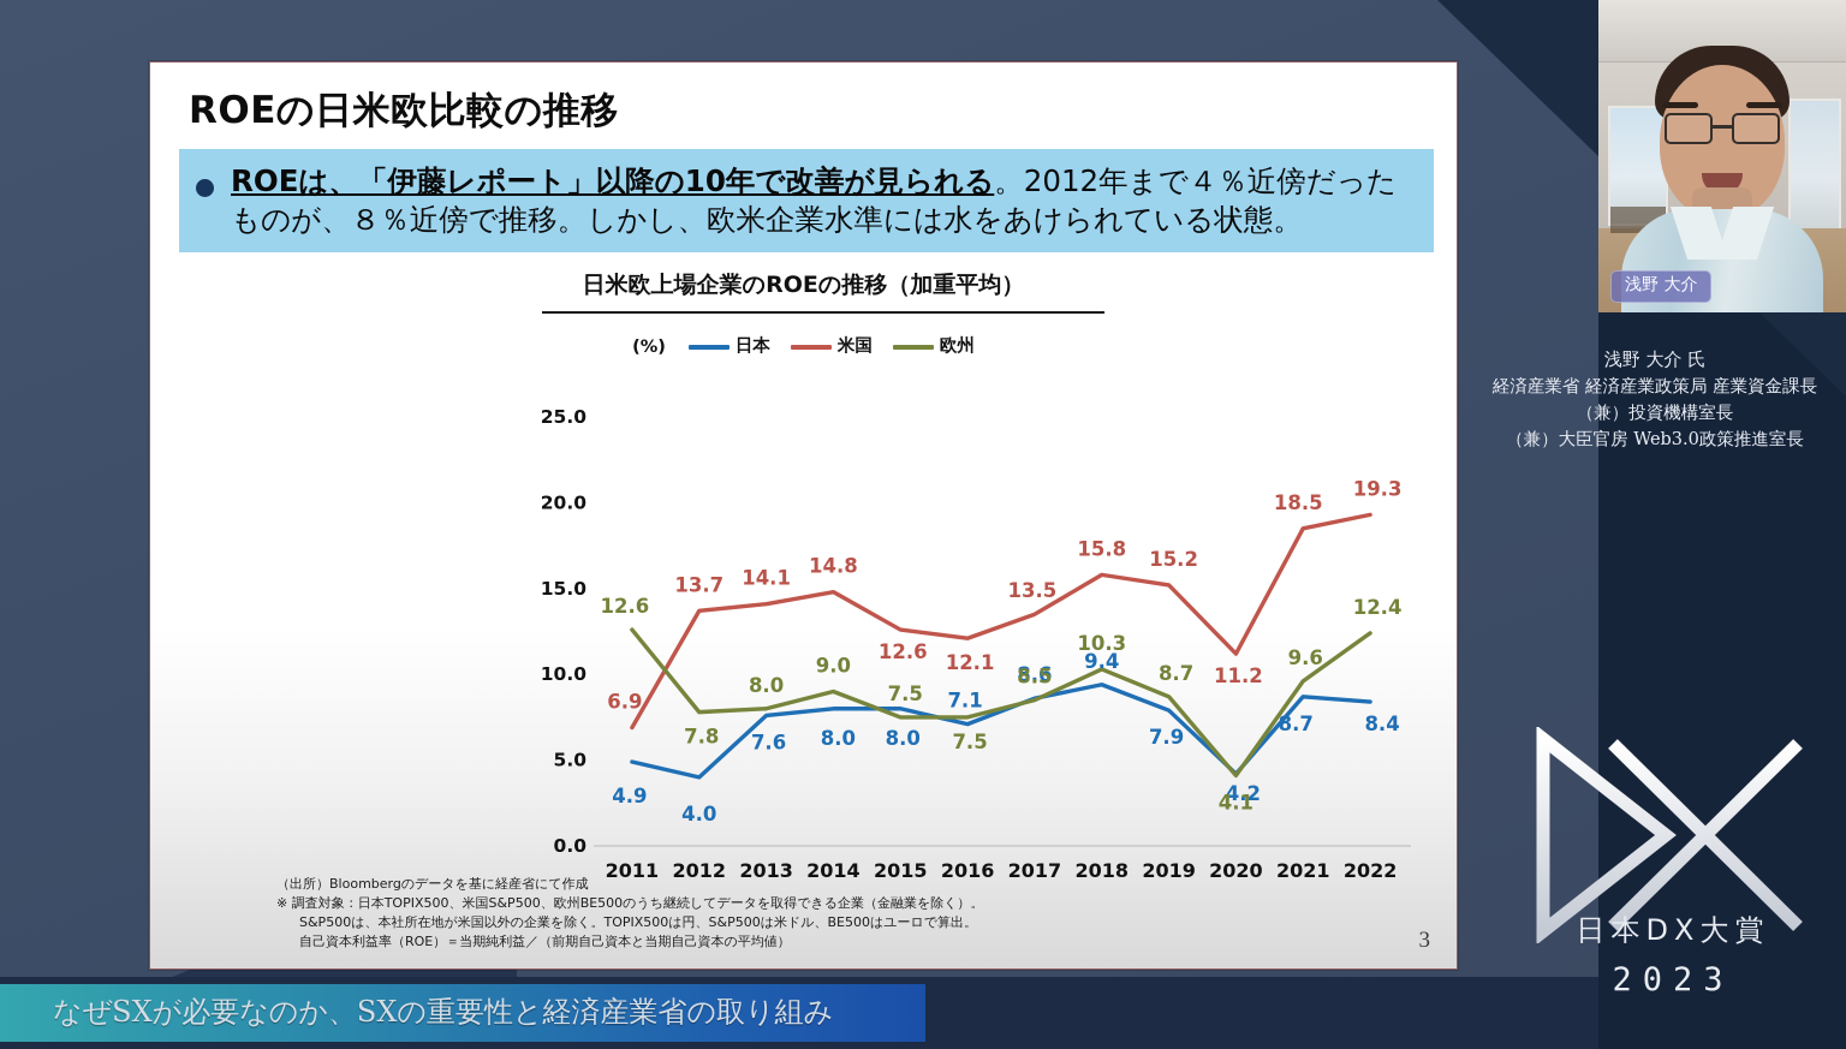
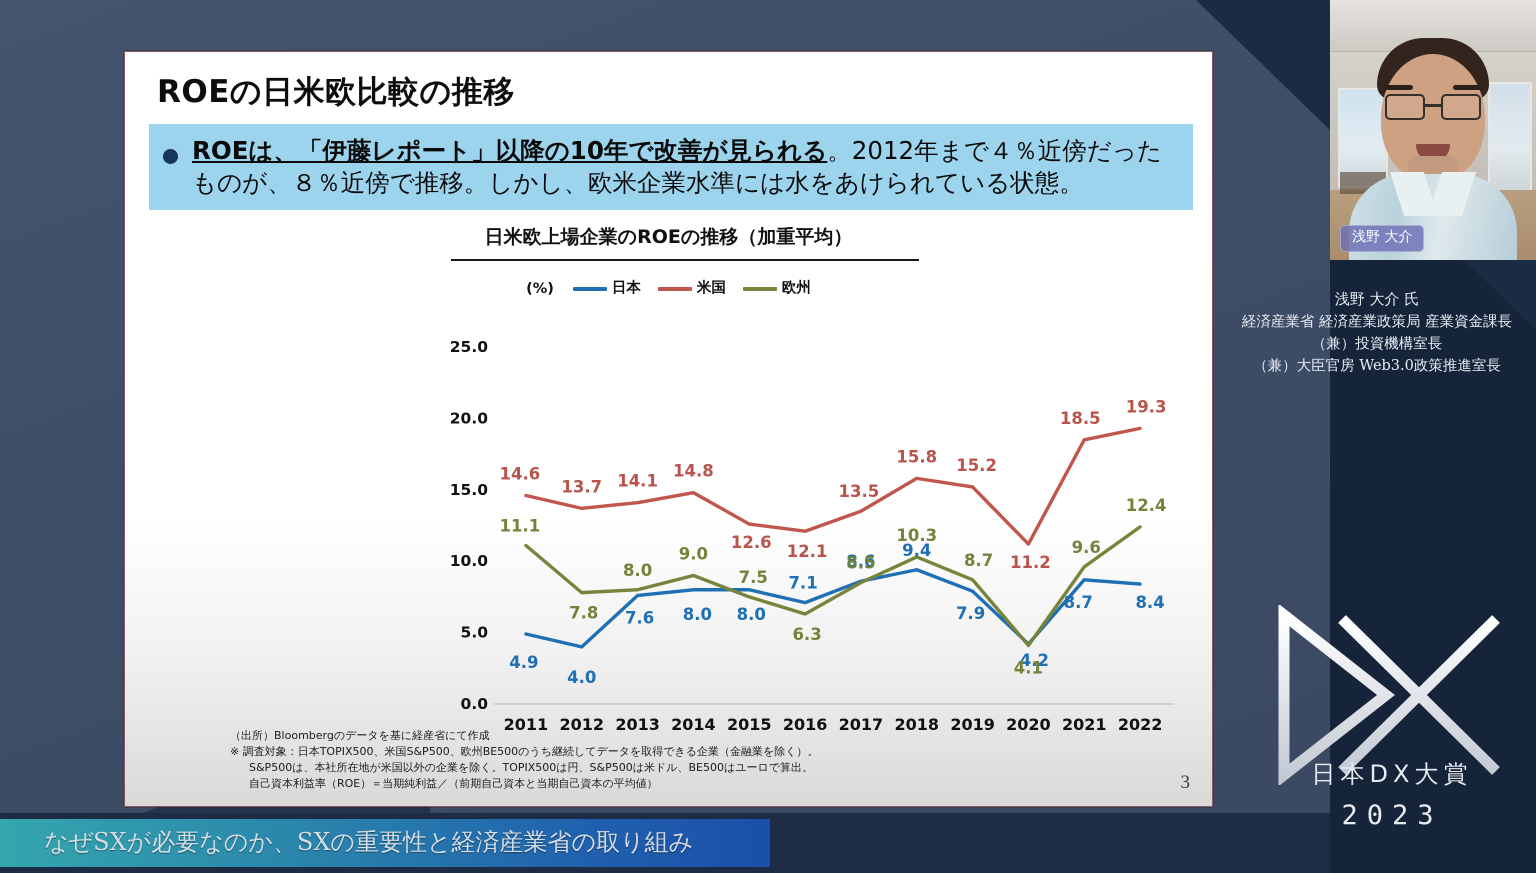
米国/2011: 6.9 -> 14.6
欧州/2011: 12.6 -> 11.1
欧州/2016: 7.5 -> 6.3
